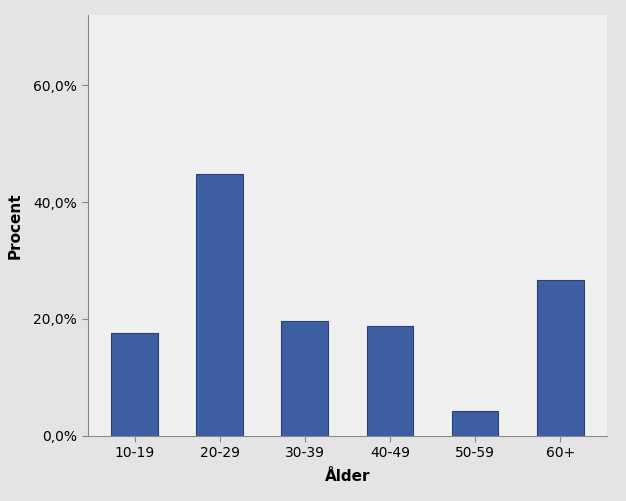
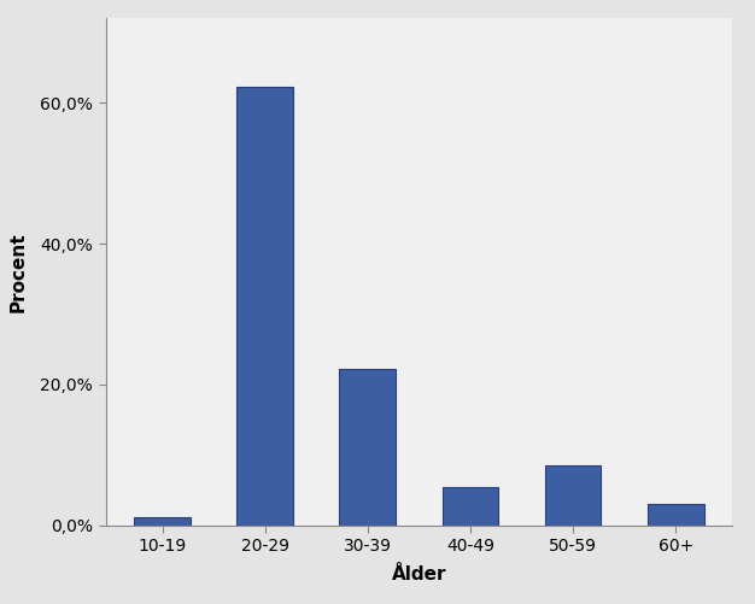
10-19: 17,6% -> 1,1%
20-29: 44,8% -> 62,2%
30-39: 19,6% -> 22,2%
40-49: 18,8% -> 5,5%
50-59: 4,2% -> 8,5%
60+: 26,6% -> 3,0%
